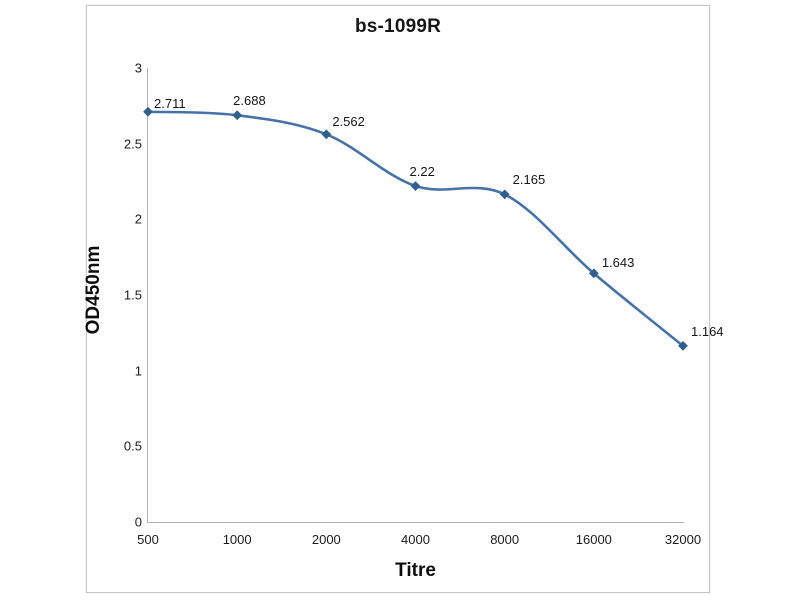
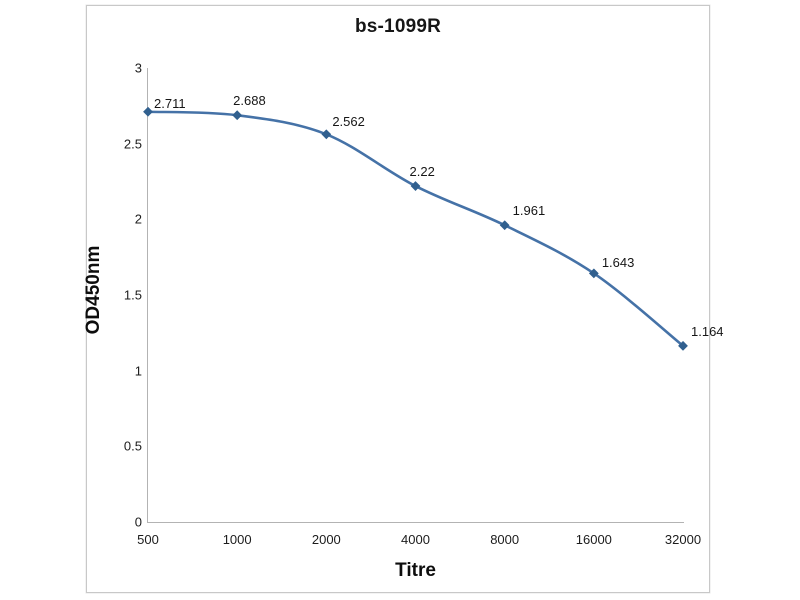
8000: 2.165 -> 1.961
